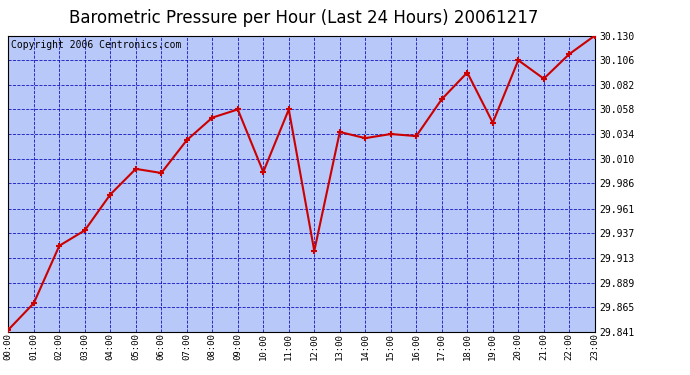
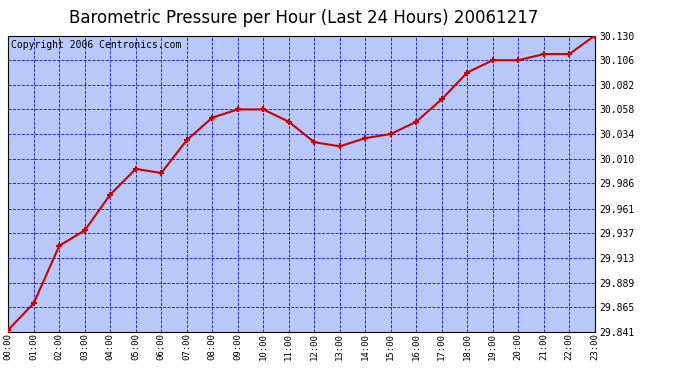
10:00: 29.997 -> 30.058
11:00: 30.058 -> 30.046
12:00: 29.920 -> 30.026
13:00: 30.036 -> 30.022
16:00: 30.032 -> 30.046
19:00: 30.045 -> 30.106
21:00: 30.088 -> 30.112
